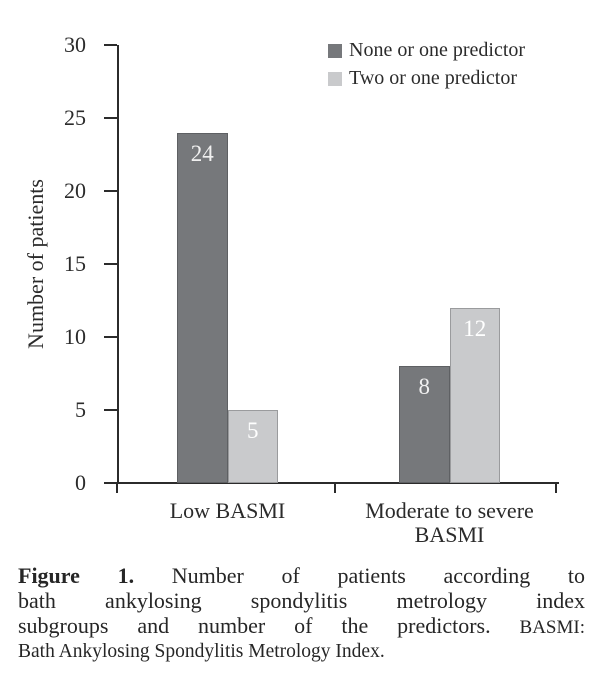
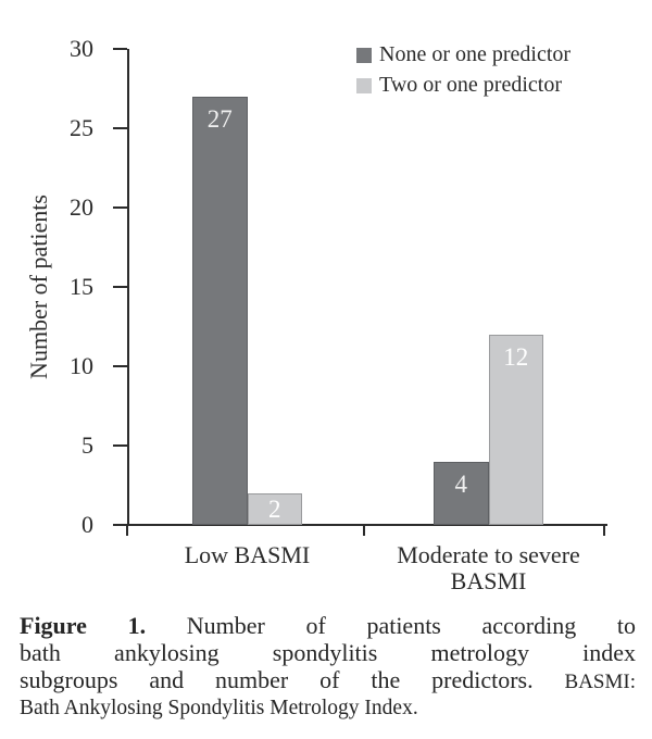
None or one predictor/Low BASMI: 24 -> 27
Two or one predictor/Low BASMI: 5 -> 2
None or one predictor/Moderate to severe BASMI: 8 -> 4
